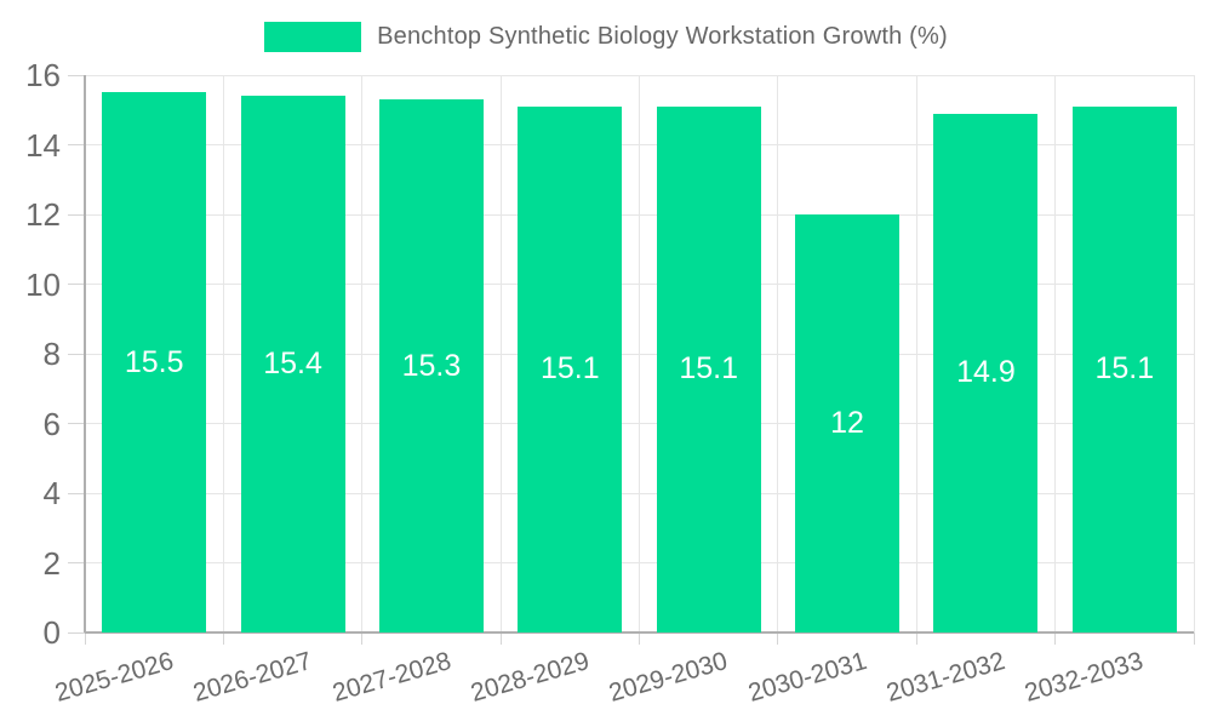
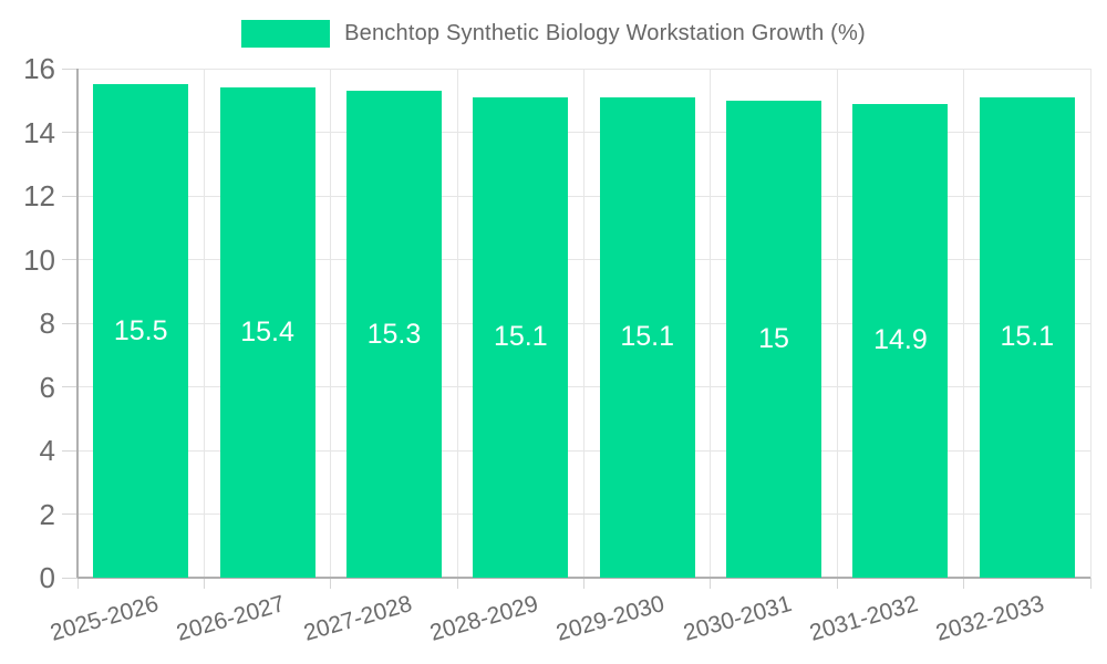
2030-2031: 12 -> 15
